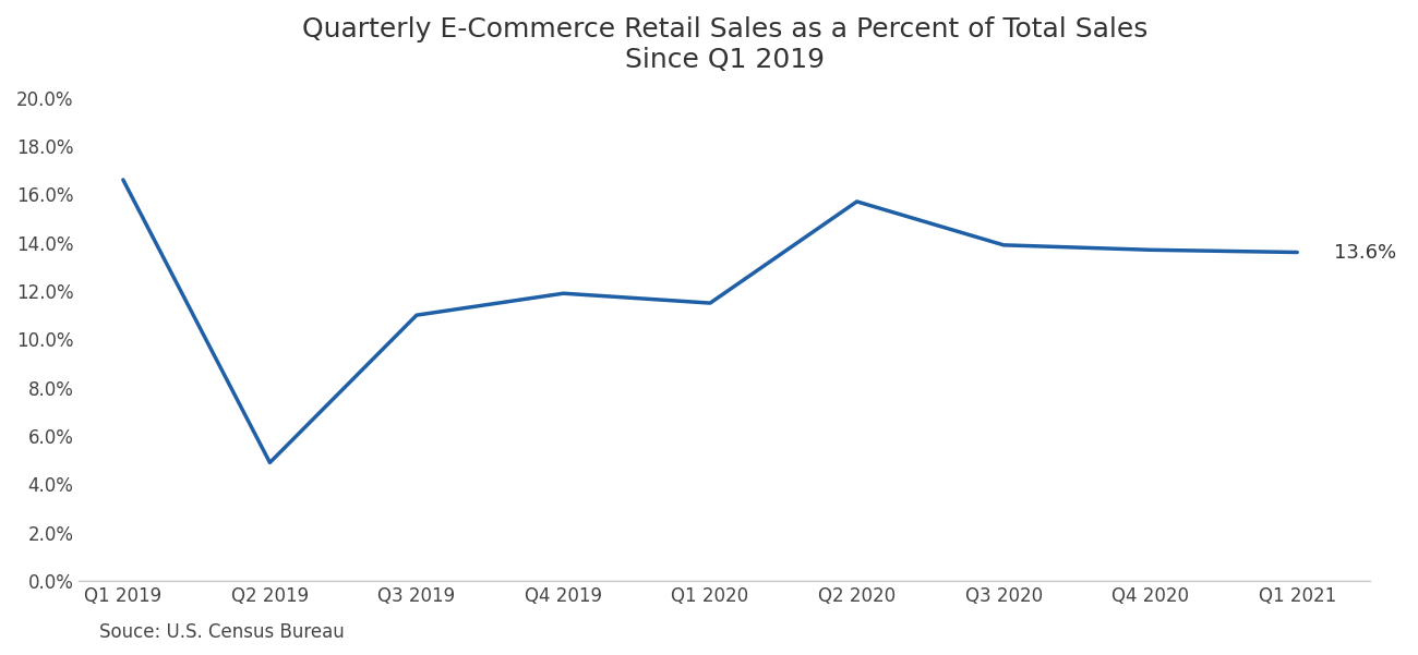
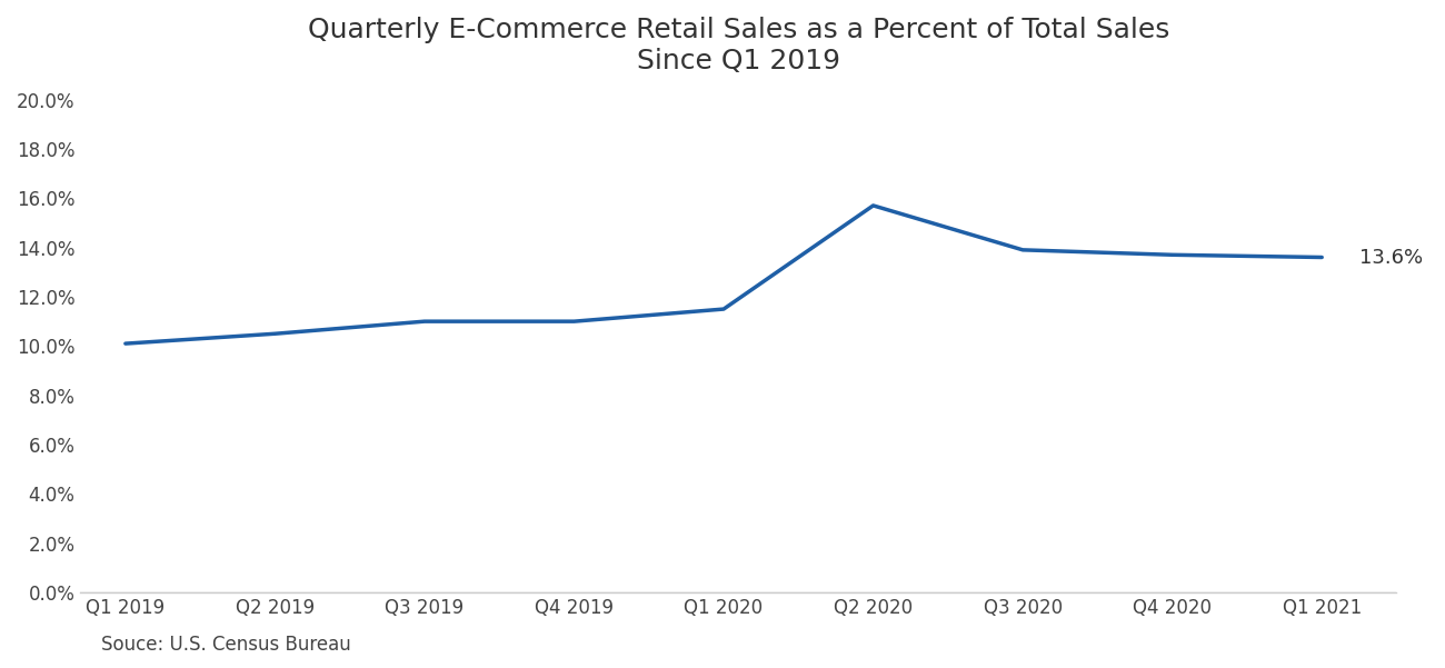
Q1 2019: 16.6% -> 10.1%
Q2 2019: 4.9% -> 10.5%
Q4 2019: 11.9% -> 11.0%
